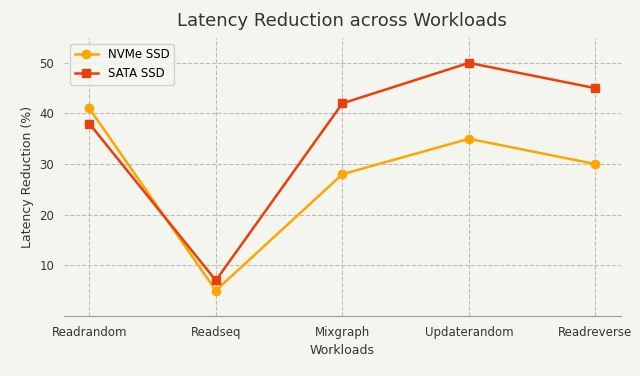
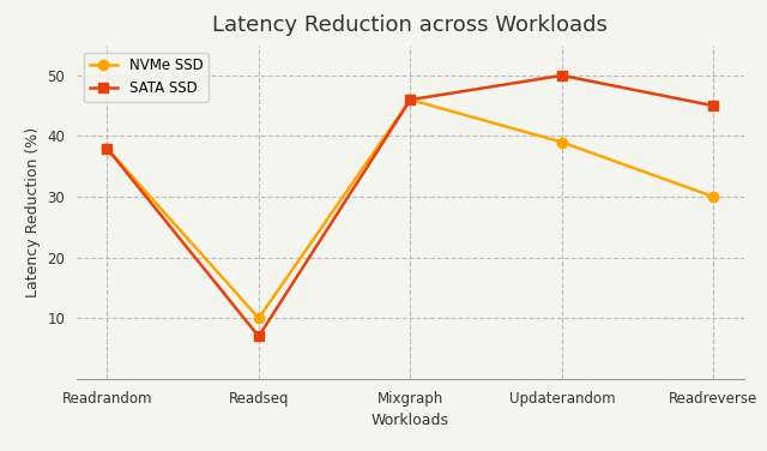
NVMe SSD/Readrandom: 41 -> 38
NVMe SSD/Readseq: 5 -> 10
NVMe SSD/Mixgraph: 28 -> 46
SATA SSD/Mixgraph: 42 -> 46
NVMe SSD/Updaterandom: 35 -> 39
